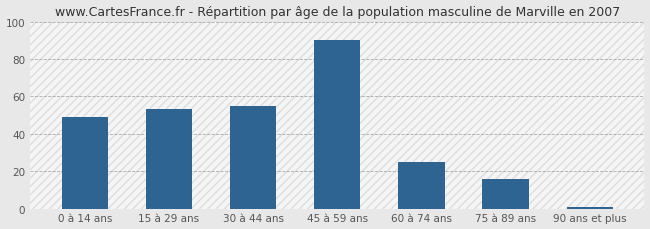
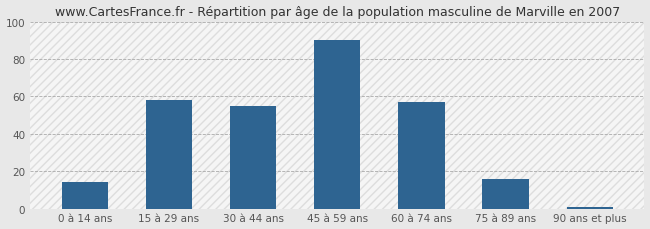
0 à 14 ans: 49 -> 14
15 à 29 ans: 53 -> 58
60 à 74 ans: 25 -> 57
